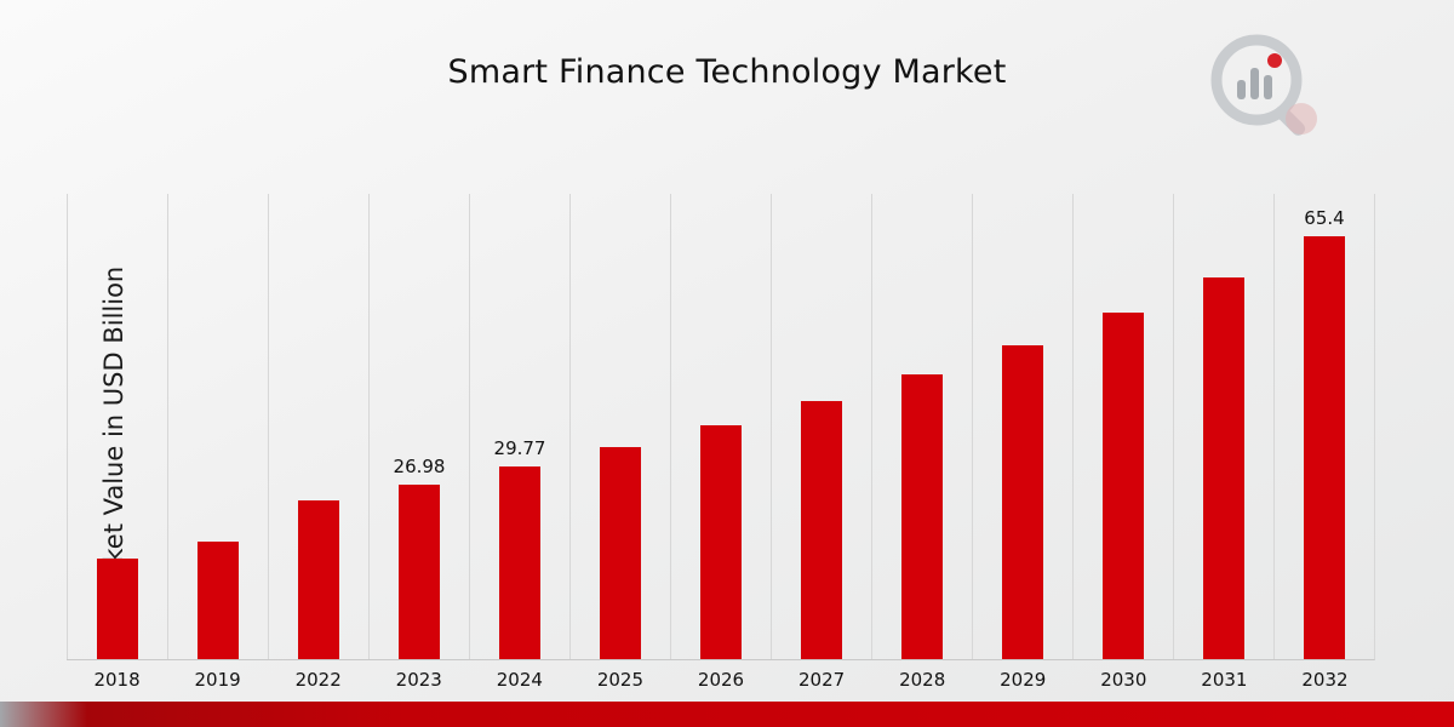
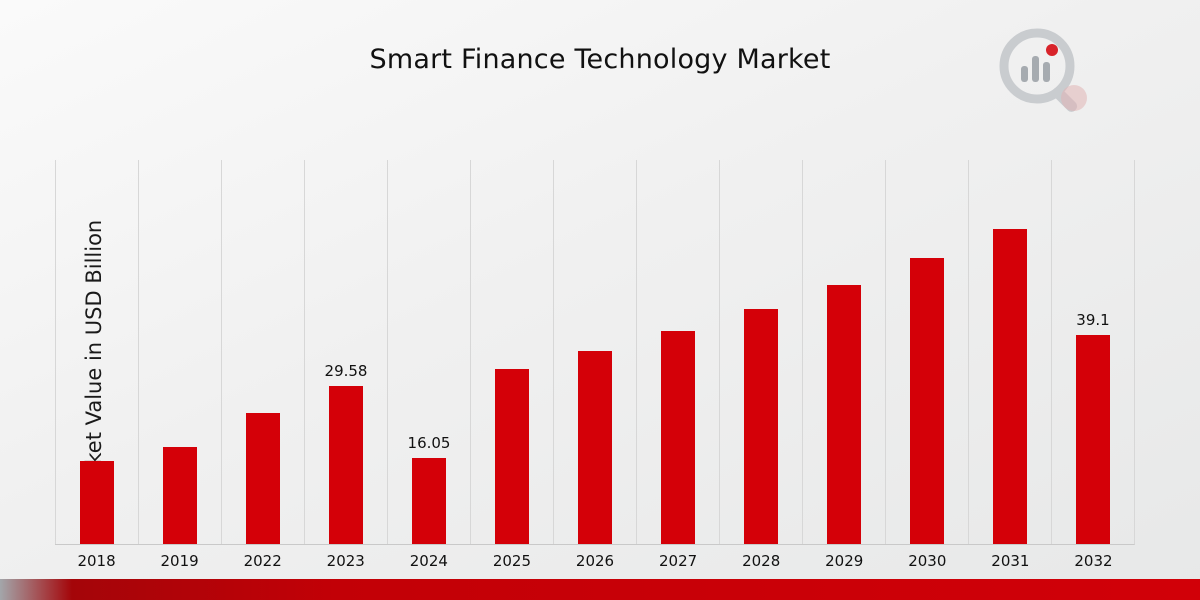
2023: 26.98 -> 29.58
2024: 29.77 -> 16.05
2032: 65.4 -> 39.1
